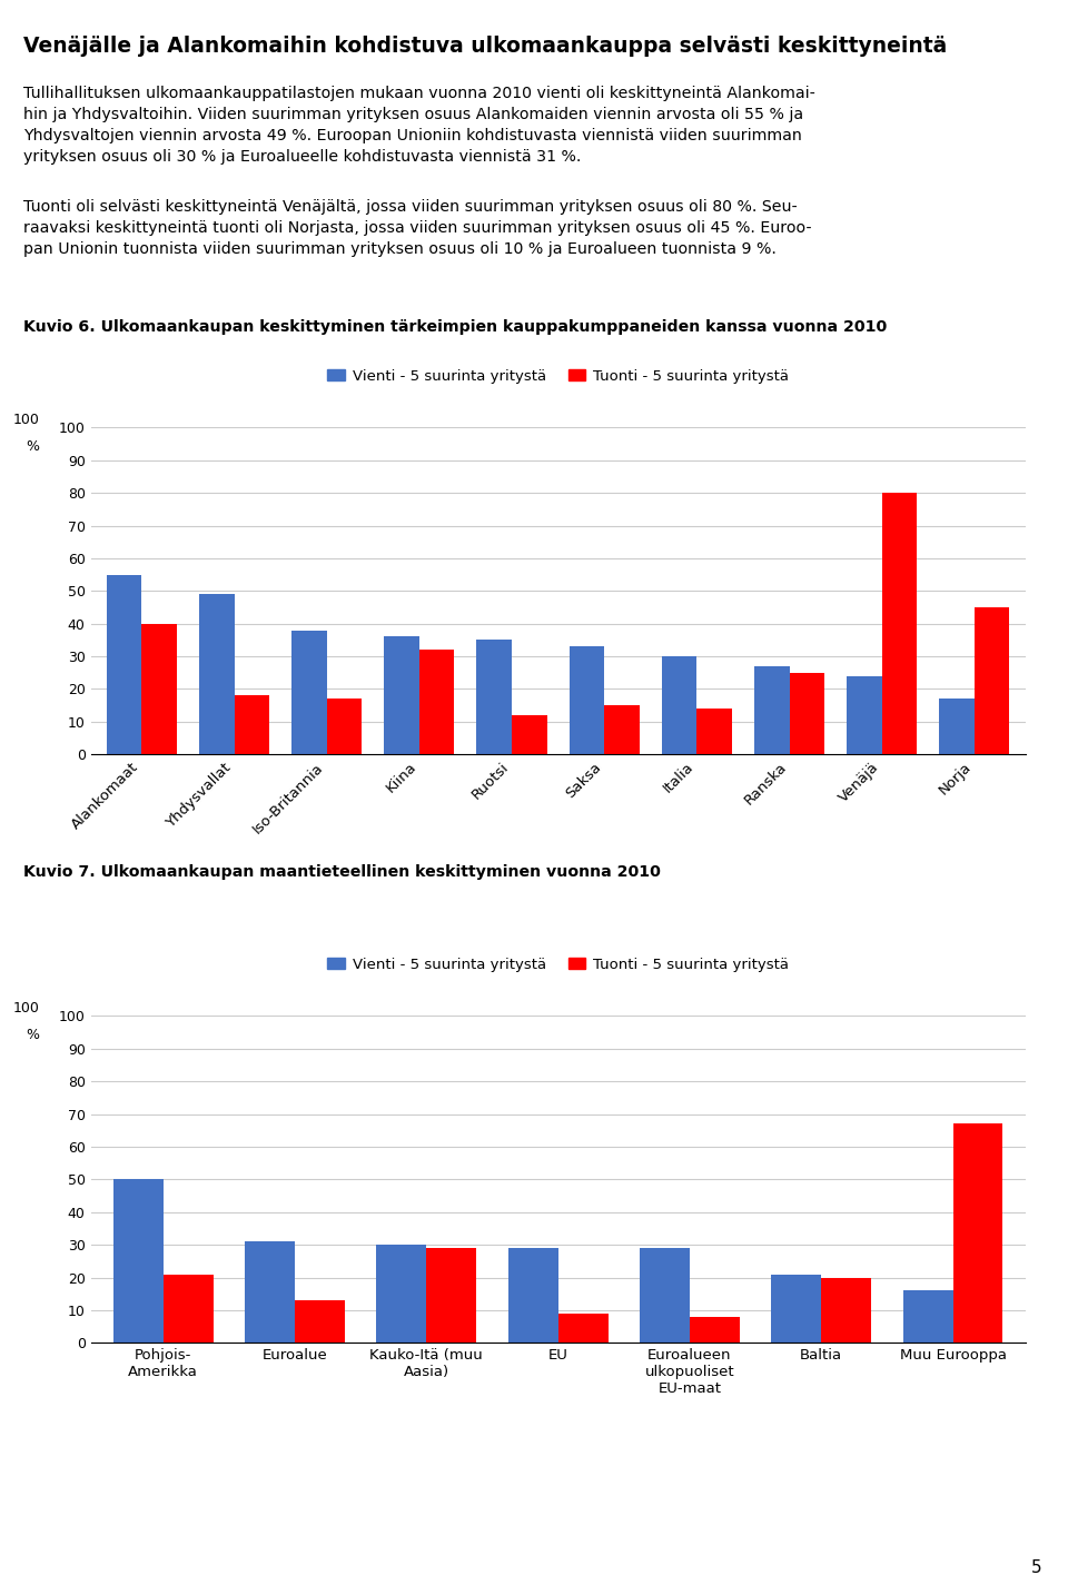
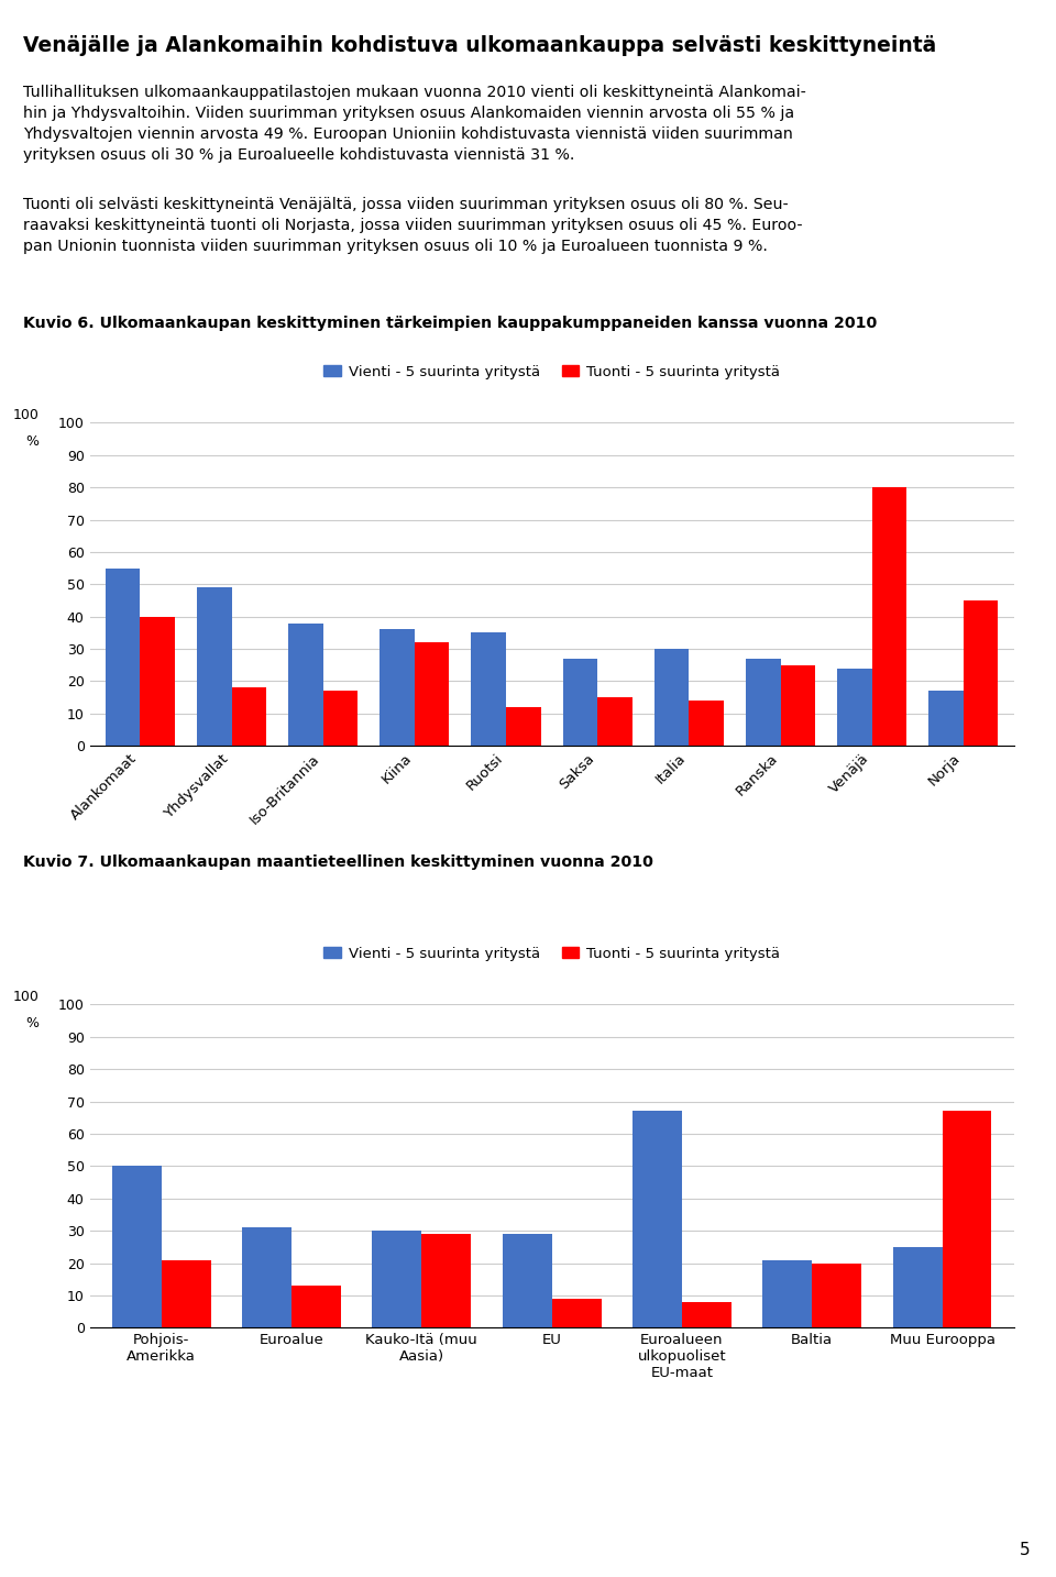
Vienti - 5 suurinta yritystä/Saksa: 33 -> 27
Vienti - 5 suurinta yritystä/Euroalueen ulkopuoliset EU-maat: 29 -> 67
Vienti - 5 suurinta yritystä/Muu Eurooppa: 16 -> 25
